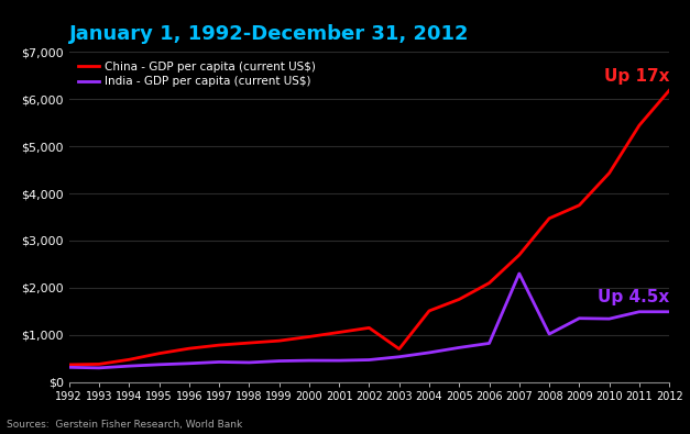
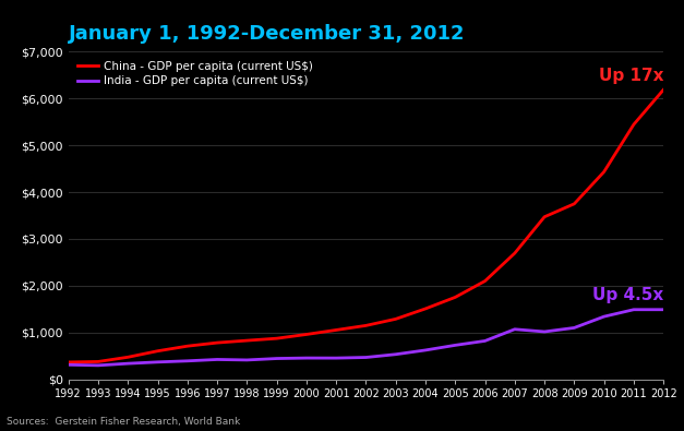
China - GDP per capita (current US$)/2003: $700 -> $1,290
India - GDP per capita (current US$)/2007: $2,300 -> $1,070
India - GDP per capita (current US$)/2009: $1,350 -> $1,100
